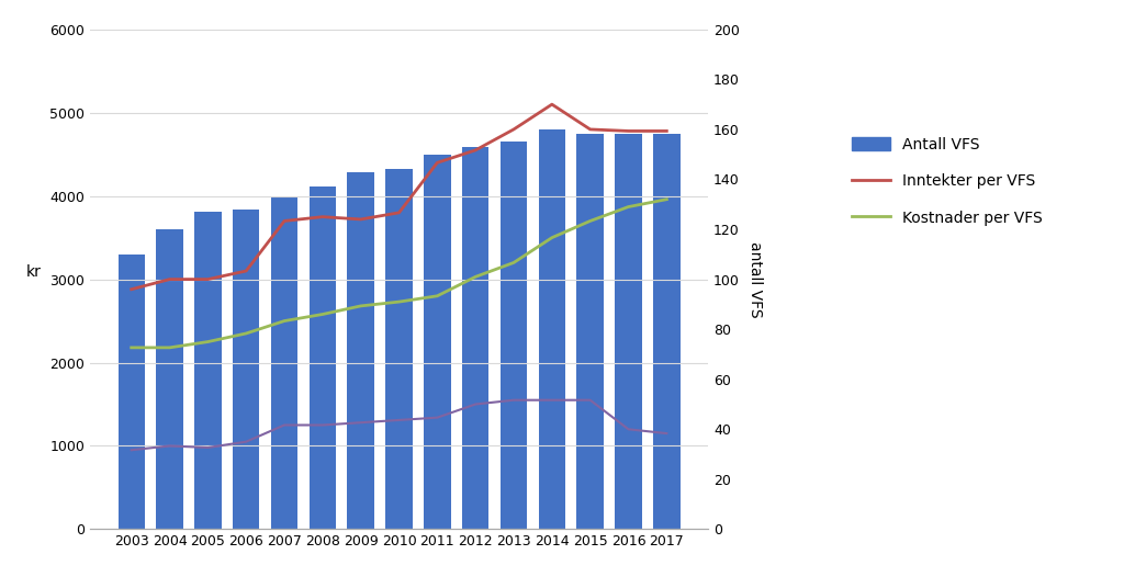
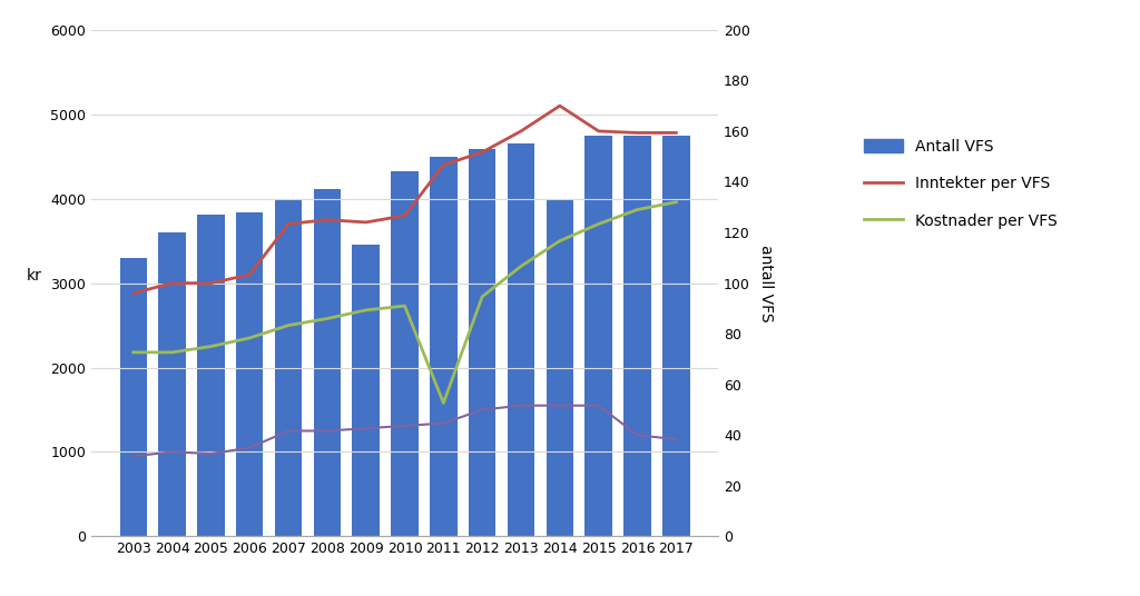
Antall VFS/2009: 143 -> 115
Kostnader per VFS/2011: 2800 -> 1580
Kostnader per VFS/2012: 3030 -> 2840
Antall VFS/2014: 160 -> 133
